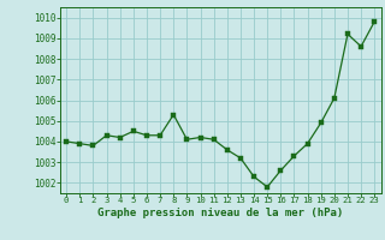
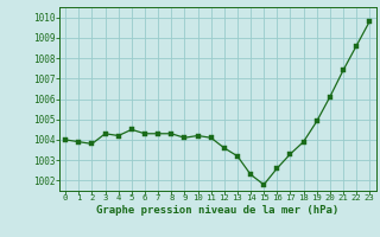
8: 1005.3 -> 1004.3
21: 1009.2 -> 1007.4
